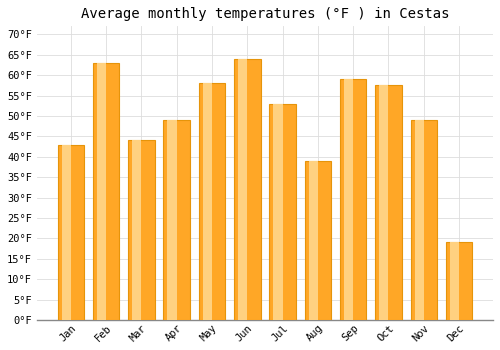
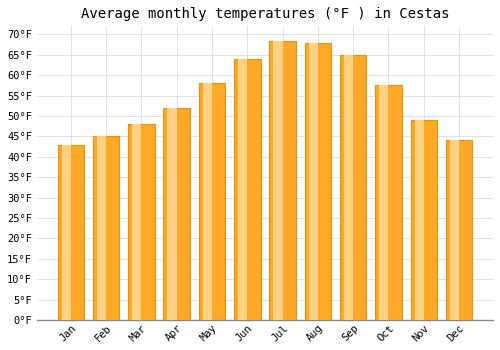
Feb: 63.0°F -> 45.0°F
Mar: 44.0°F -> 48.0°F
Apr: 49.0°F -> 52.0°F
Jul: 53.0°F -> 68.5°F
Aug: 39.0°F -> 68.0°F
Sep: 59.0°F -> 65.0°F
Dec: 19.0°F -> 44.0°F
